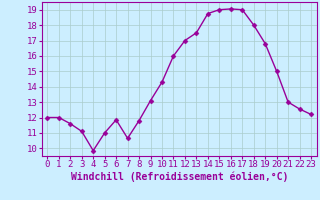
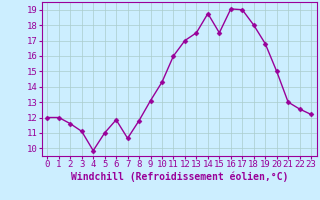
15: 19.0 -> 17.5
